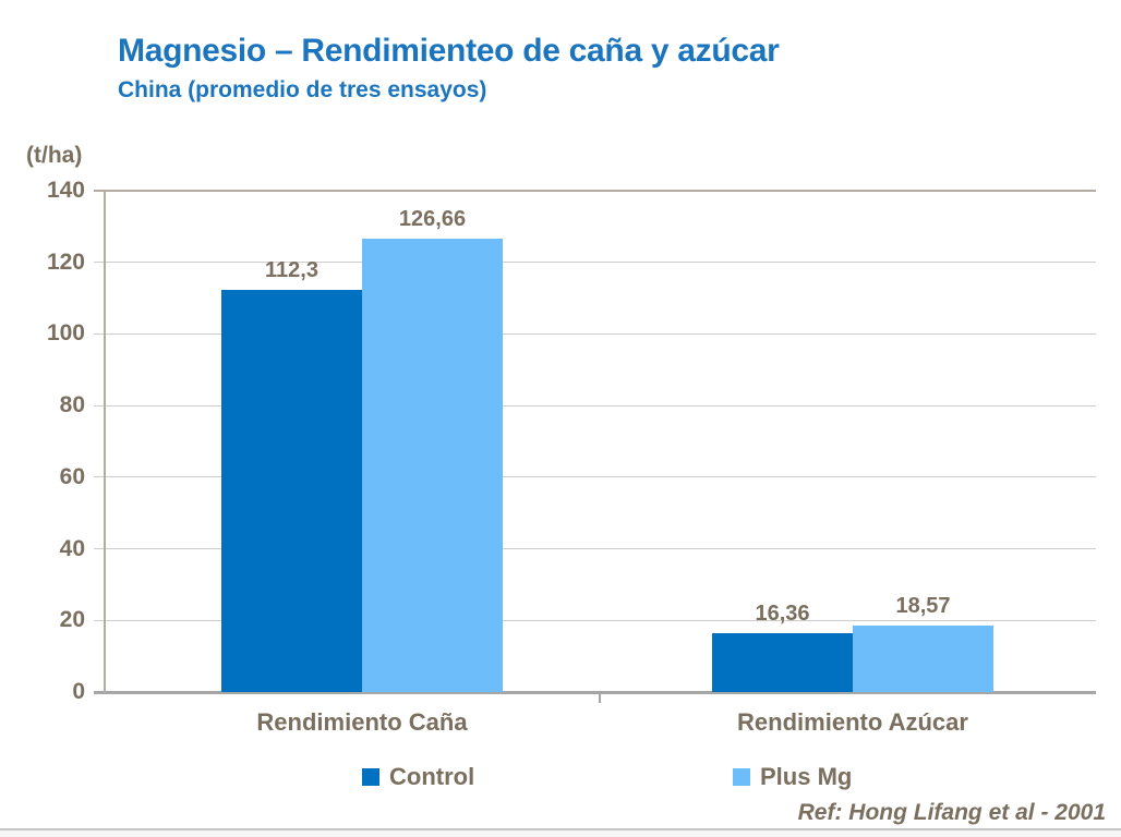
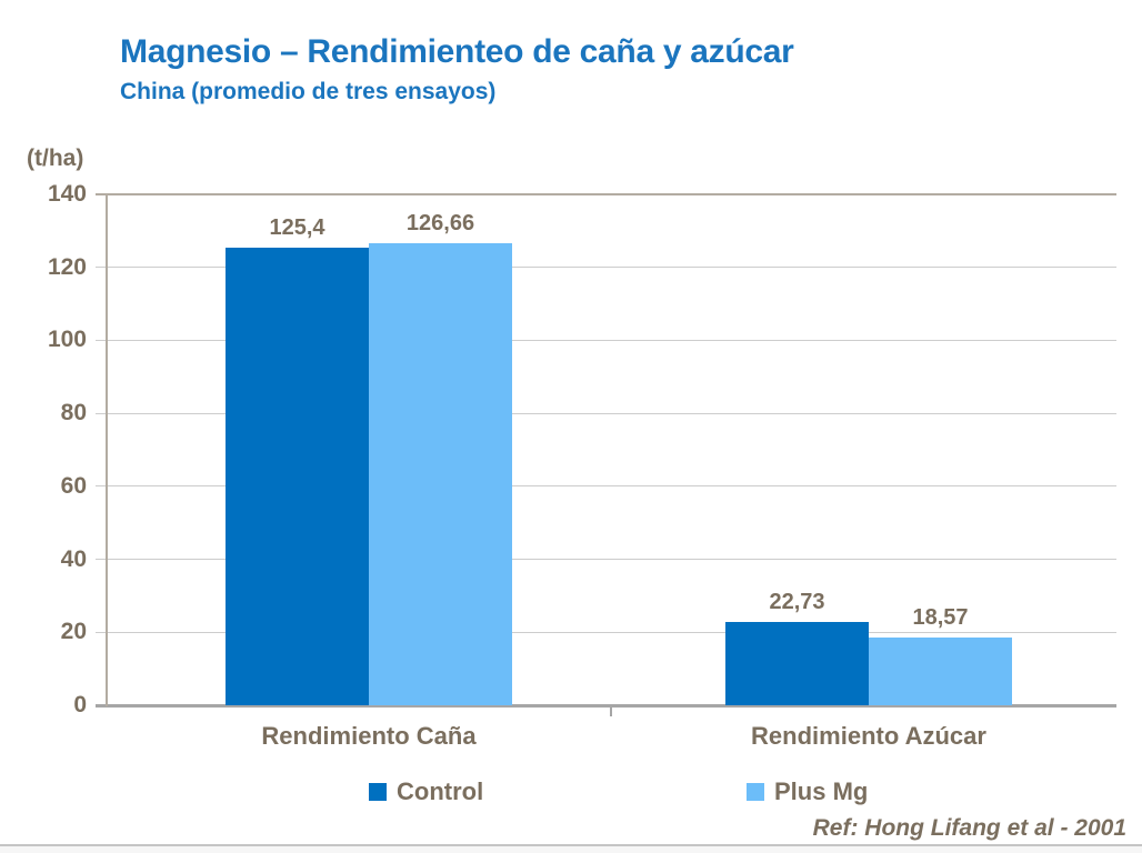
Control/Rendimiento Caña: 112,3 -> 125,4
Control/Rendimiento Azúcar: 16,36 -> 22,73
